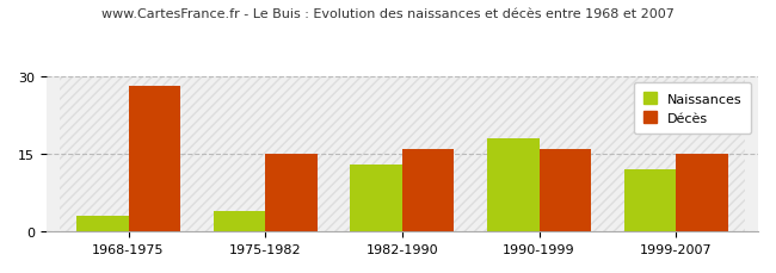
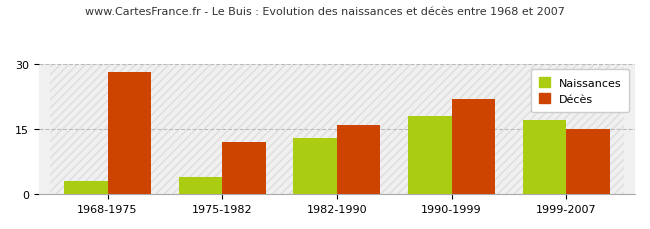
Décès/1975-1982: 15 -> 12
Décès/1990-1999: 16 -> 22
Naissances/1999-2007: 12 -> 17
